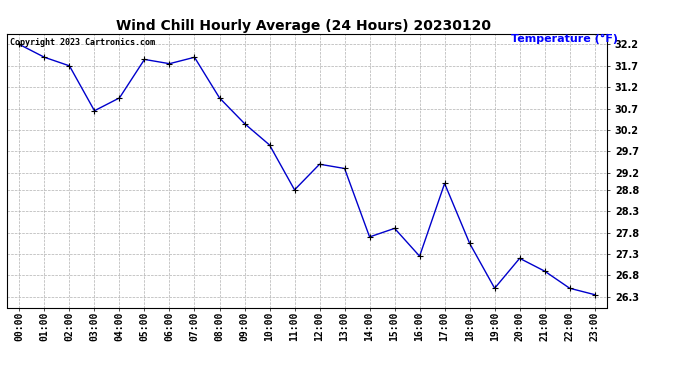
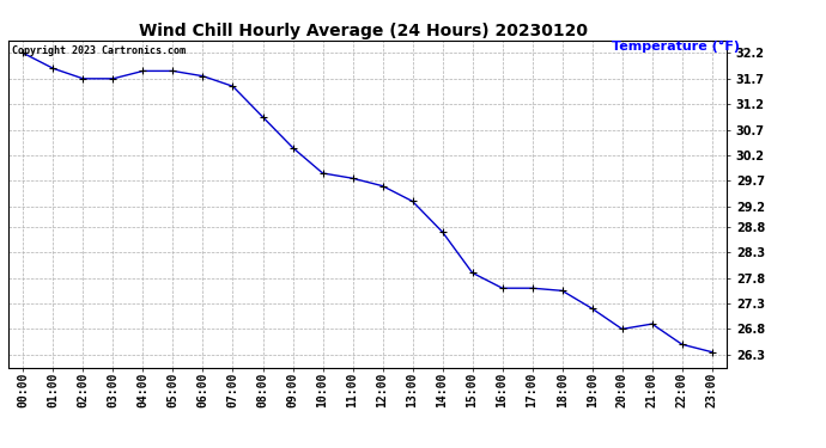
03:00: 30.65 -> 31.70
04:00: 30.95 -> 31.85
07:00: 31.90 -> 31.55
11:00: 28.80 -> 29.75
12:00: 29.40 -> 29.60
14:00: 27.70 -> 28.70
16:00: 27.25 -> 27.60
17:00: 28.95 -> 27.60
19:00: 26.50 -> 27.20
20:00: 27.20 -> 26.80
